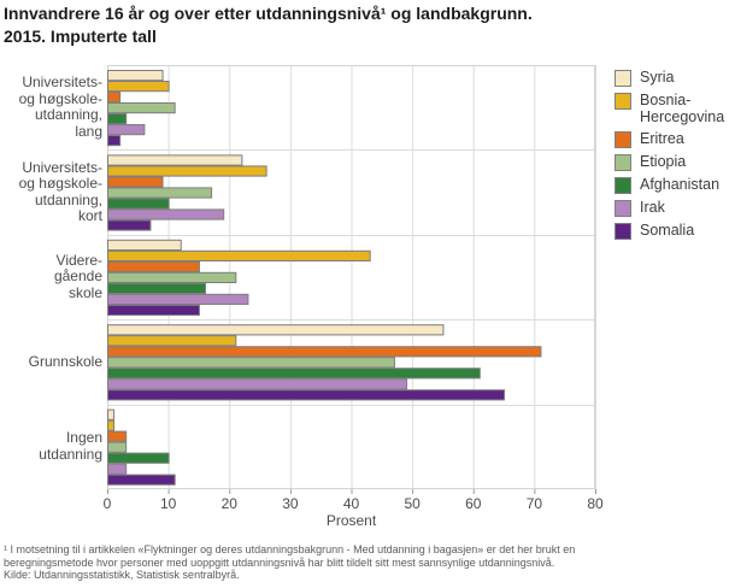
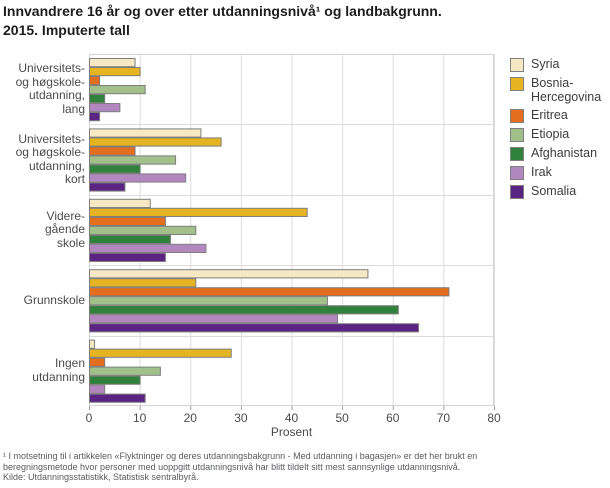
Bosnia-Hercegovina/Ingen utdanning: 1 -> 28
Etiopia/Ingen utdanning: 3 -> 14
